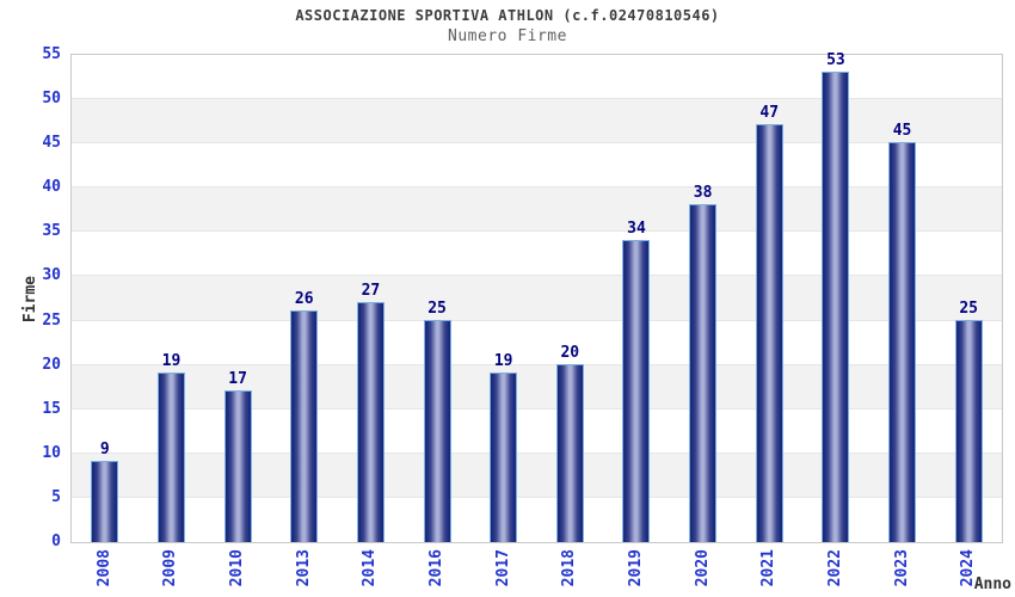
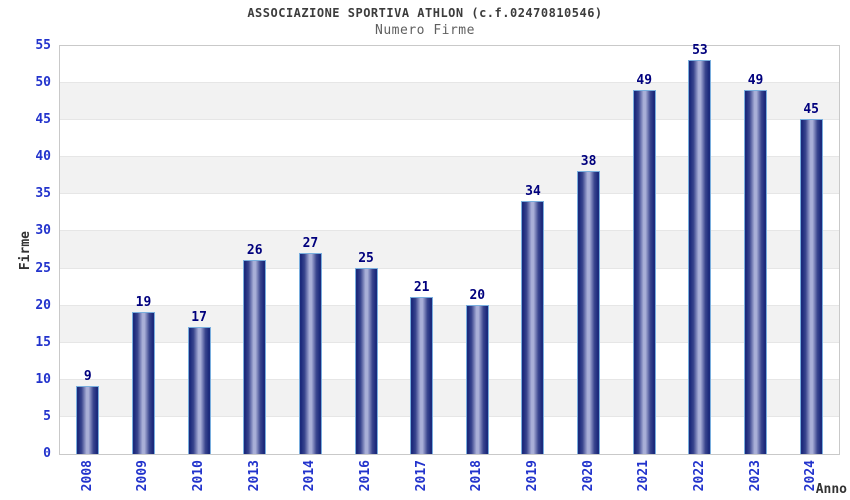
2017: 19 -> 21
2021: 47 -> 49
2023: 45 -> 49
2024: 25 -> 45
